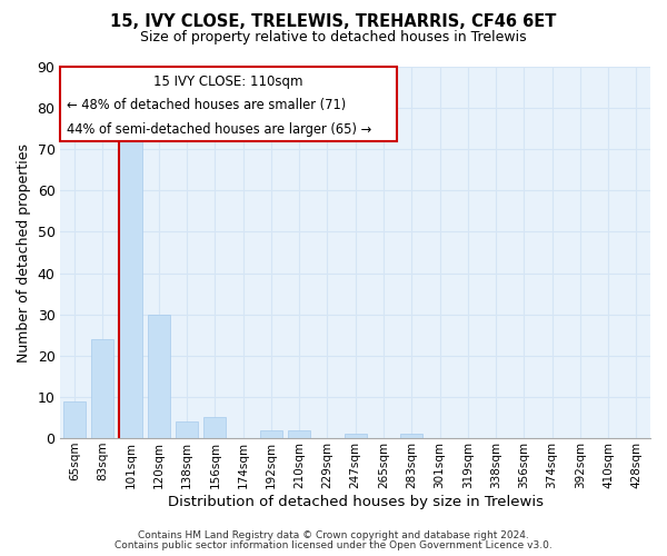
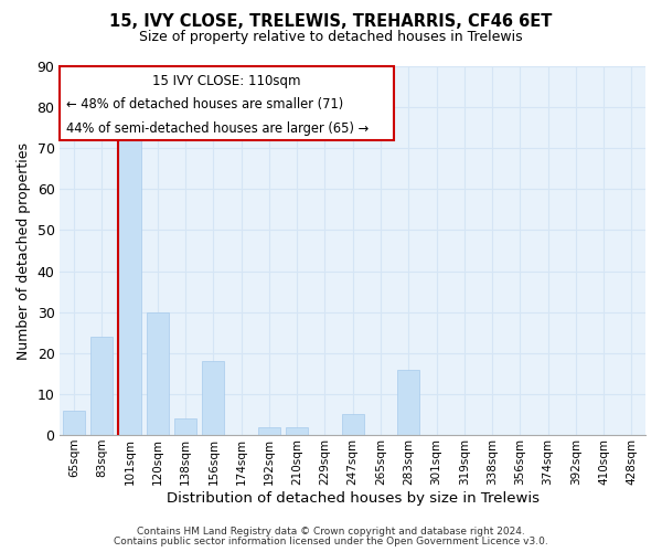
65sqm: 9 -> 6
156sqm: 5 -> 18
247sqm: 1 -> 5
283sqm: 1 -> 16
